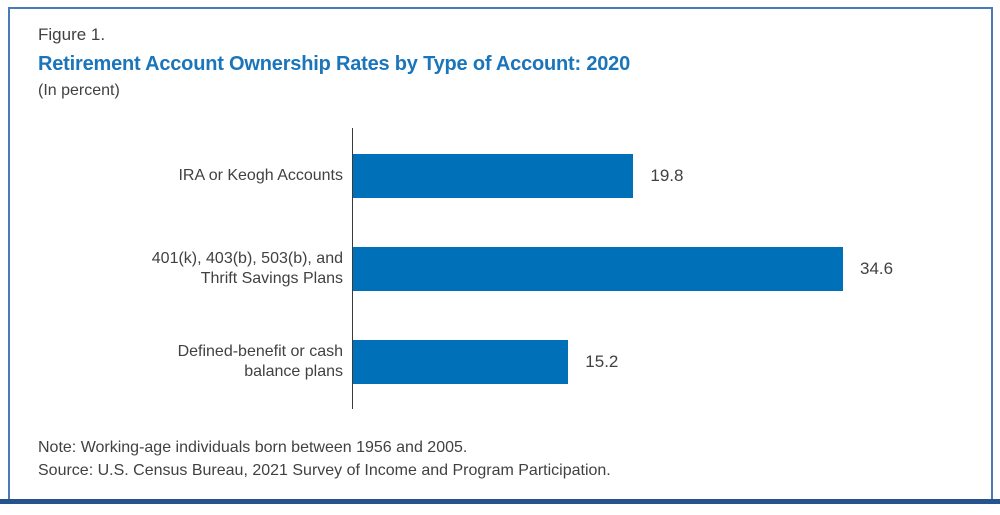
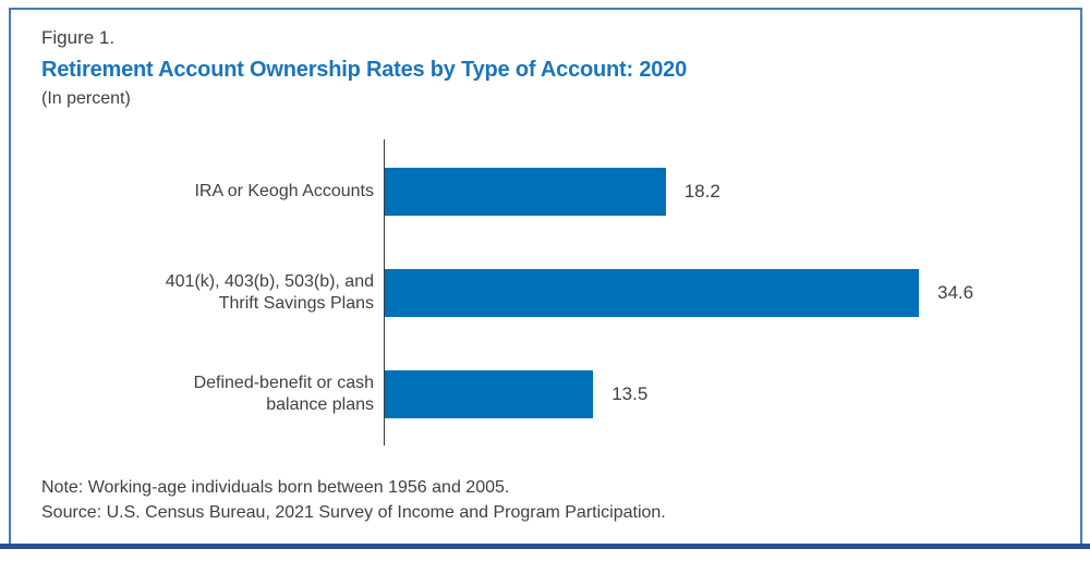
IRA or Keogh Accounts: 19.8 -> 18.2
Defined-benefit or cash balance plans: 15.2 -> 13.5
